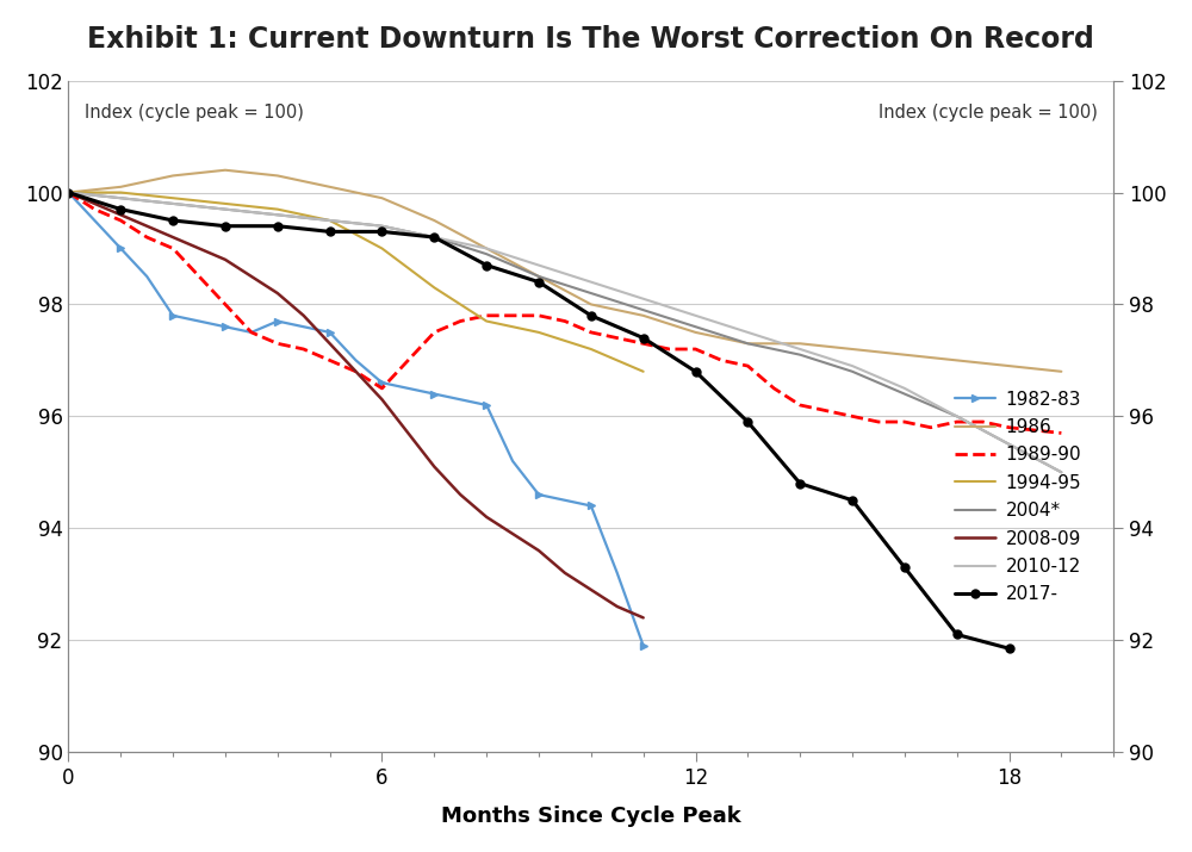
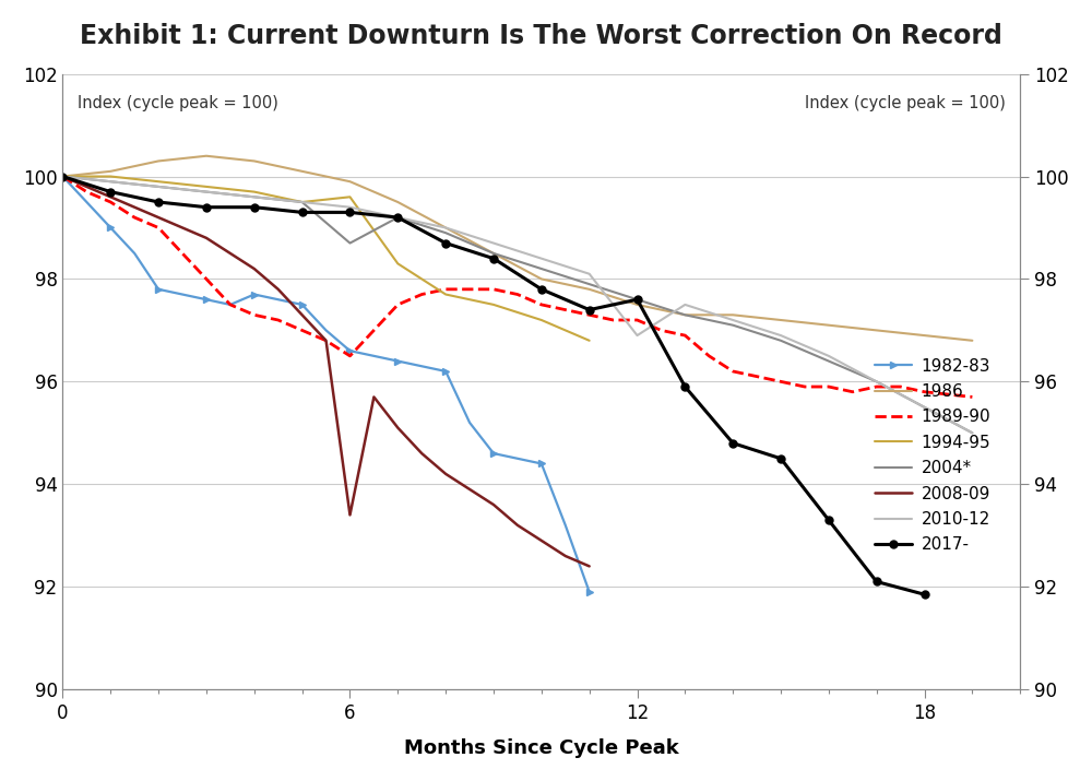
1994-95/6: 99.0 -> 99.6
2004*/6: 99.4 -> 98.7
2008-09/6: 96.3 -> 93.4
2010-12/12: 97.8 -> 96.9
2017-/12: 96.80 -> 97.60
